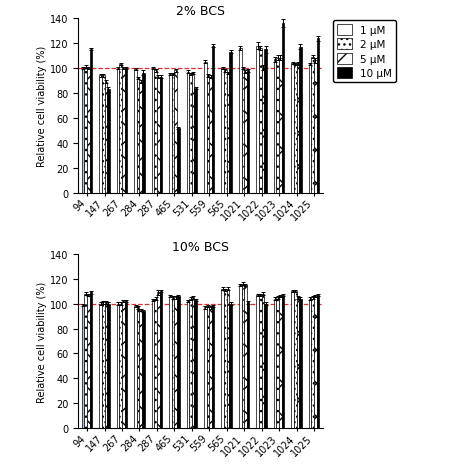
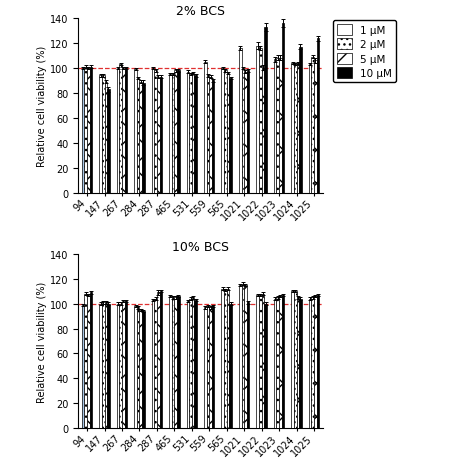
2% BCS/10 μM/94: 115 -> 101
2% BCS/10 μM/284: 96 -> 88
2% BCS/10 μM/465: 52 -> 98
2% BCS/10 μM/531: 84 -> 94
2% BCS/10 μM/559: 118 -> 90
2% BCS/10 μM/565: 113 -> 92
2% BCS/10 μM/1022: 115 -> 133
